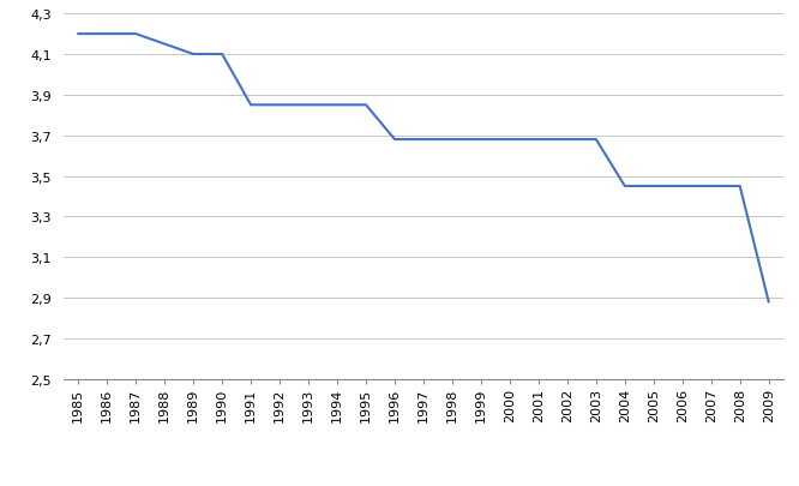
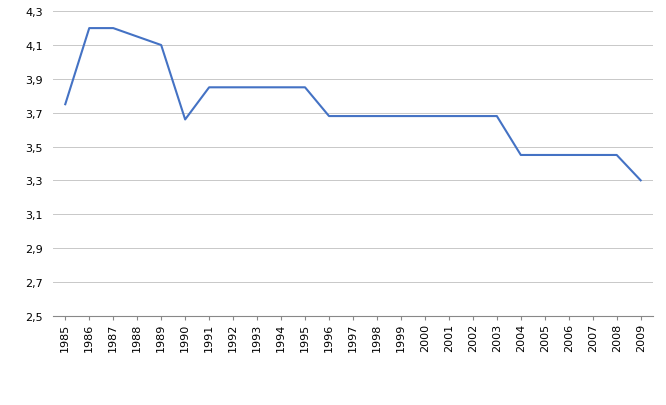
1985: 4,20 -> 3,75
1990: 4,10 -> 3,66
2009: 2,88 -> 3,30
